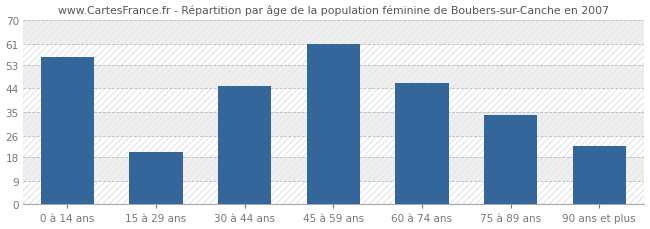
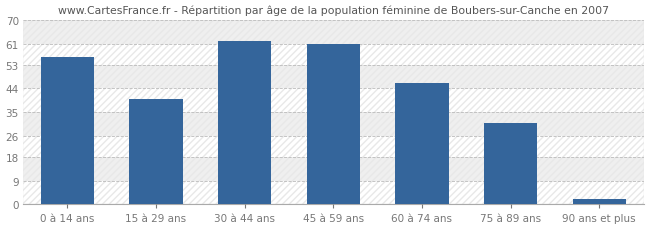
15 à 29 ans: 20 -> 40
30 à 44 ans: 45 -> 62
75 à 89 ans: 34 -> 31
90 ans et plus: 22 -> 2
